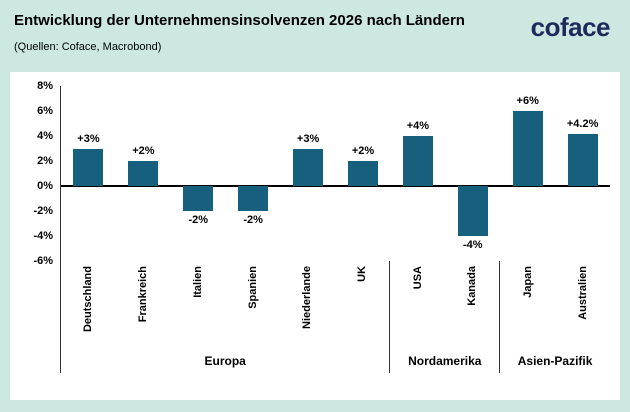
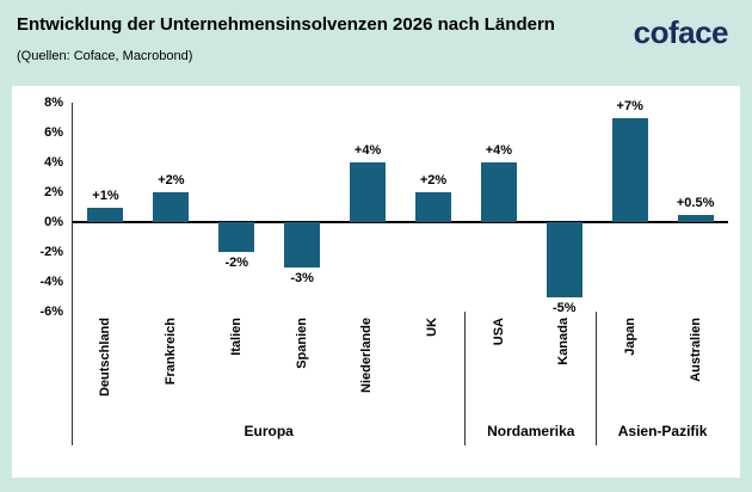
Deutschland: +3% -> +1%
Spanien: -2% -> -3%
Niederlande: +3% -> +4%
Kanada: -4% -> -5%
Japan: +6% -> +7%
Australien: +4.2% -> +0.5%
